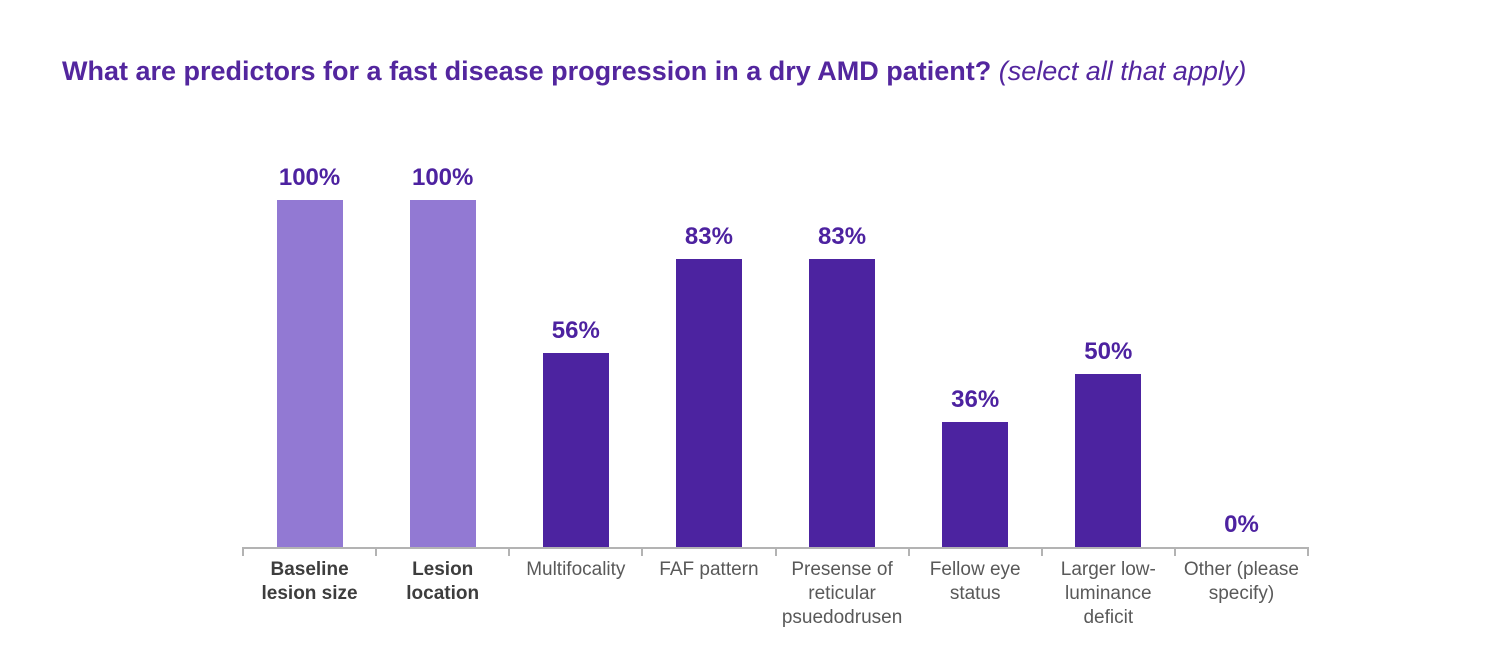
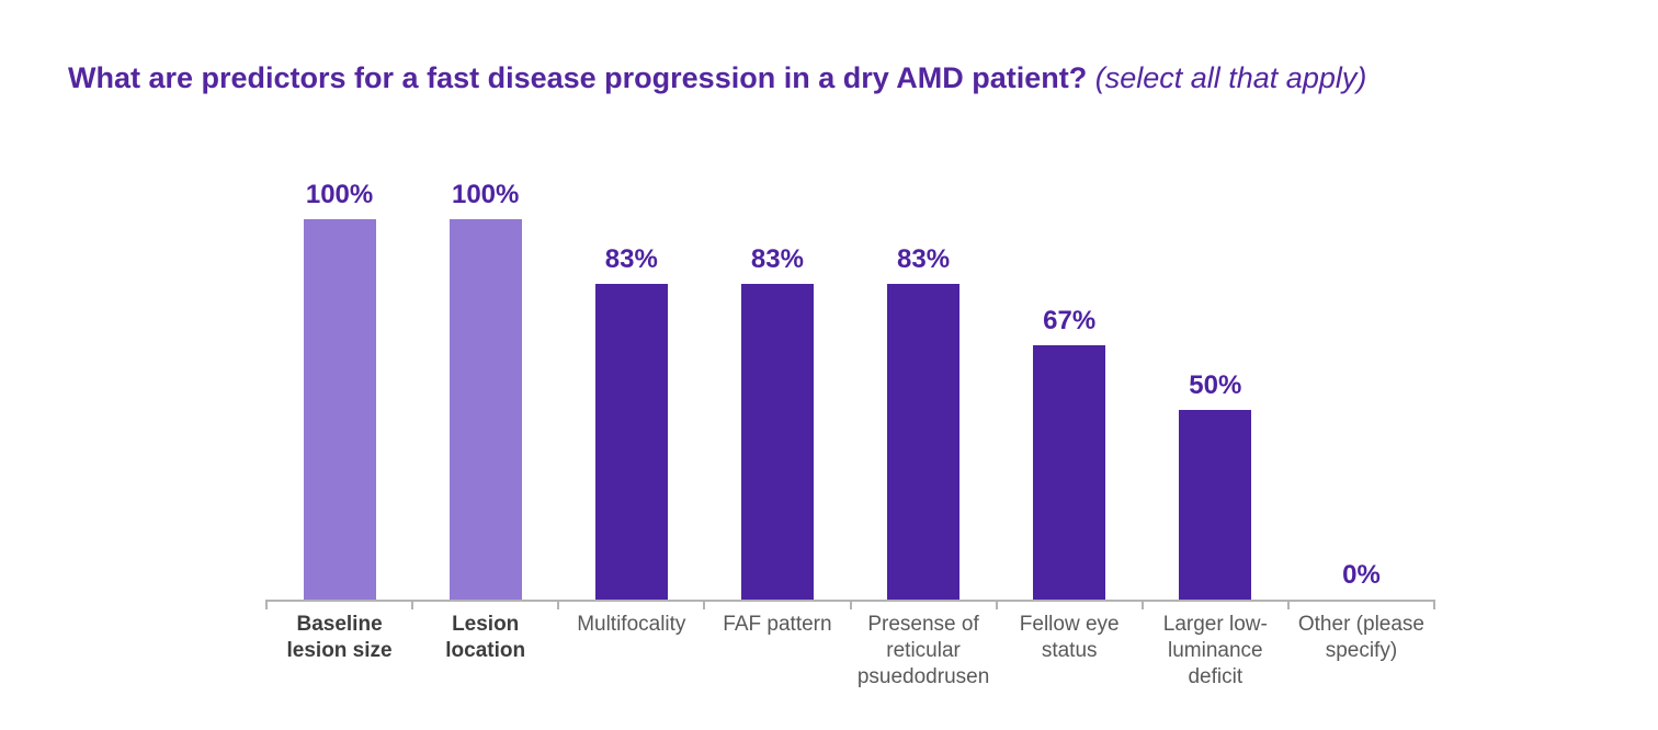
Multifocality: 56% -> 83%
Fellow eye status: 36% -> 67%
